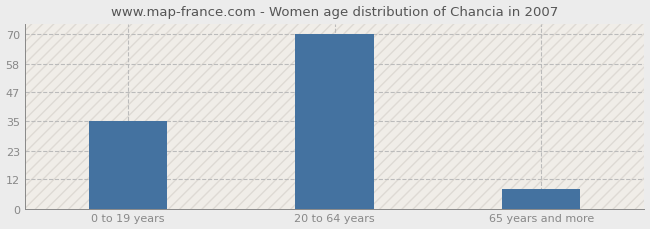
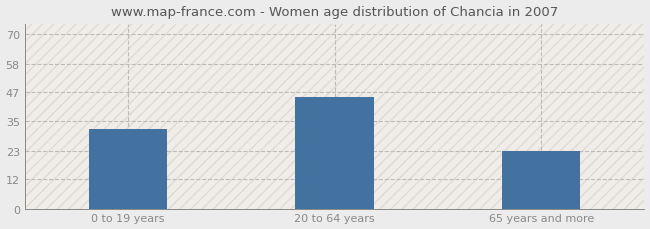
0 to 19 years: 35 -> 32
20 to 64 years: 70 -> 45
65 years and more: 8 -> 23
